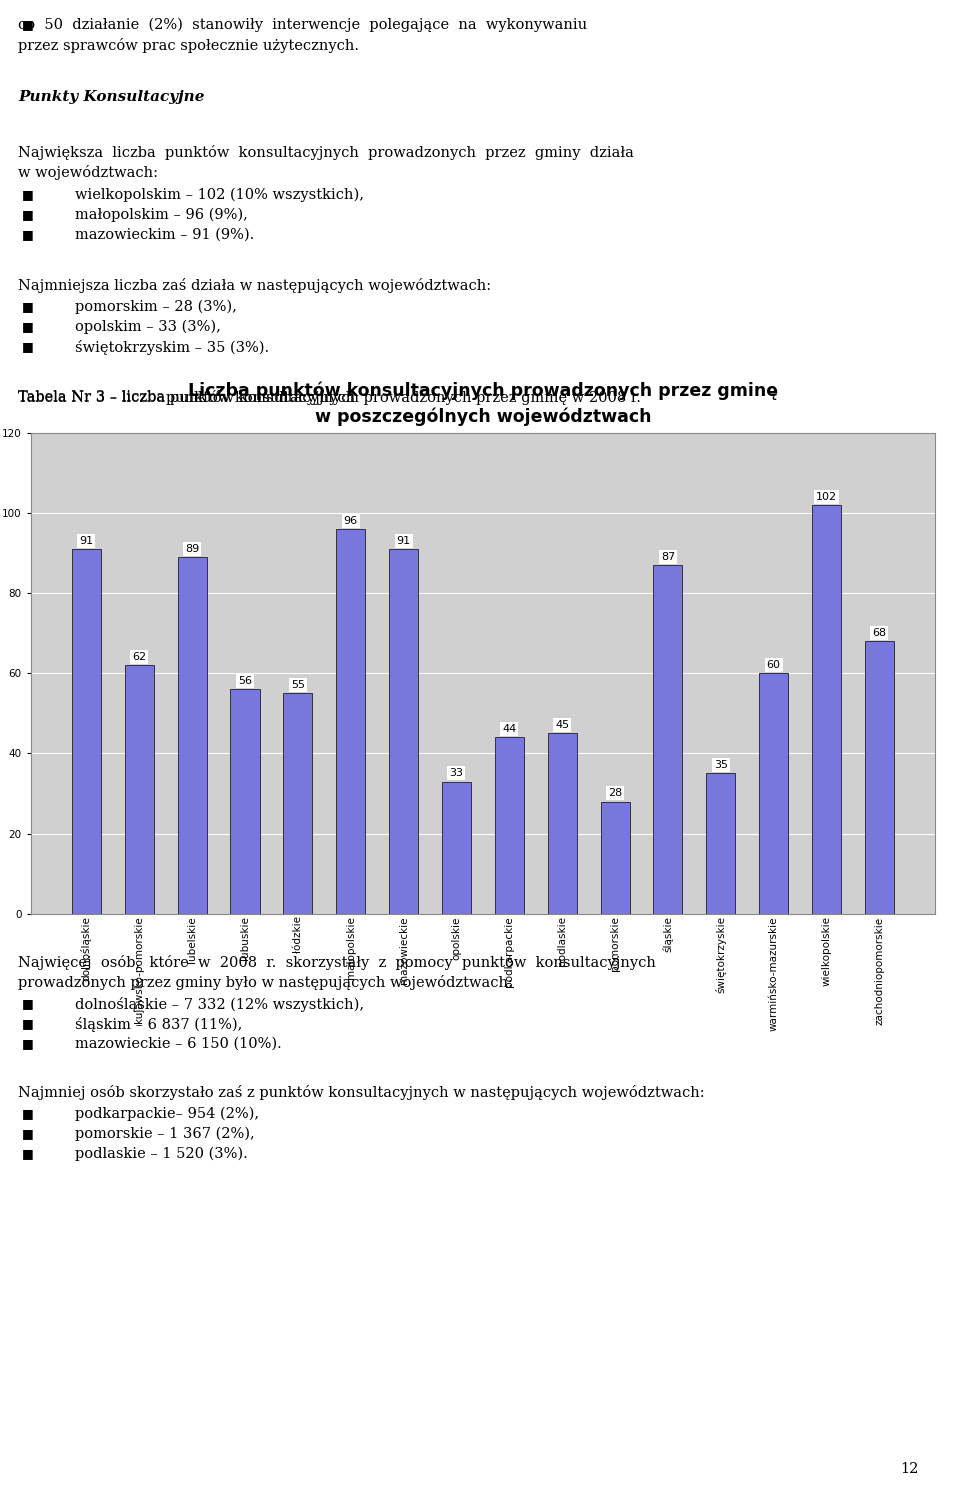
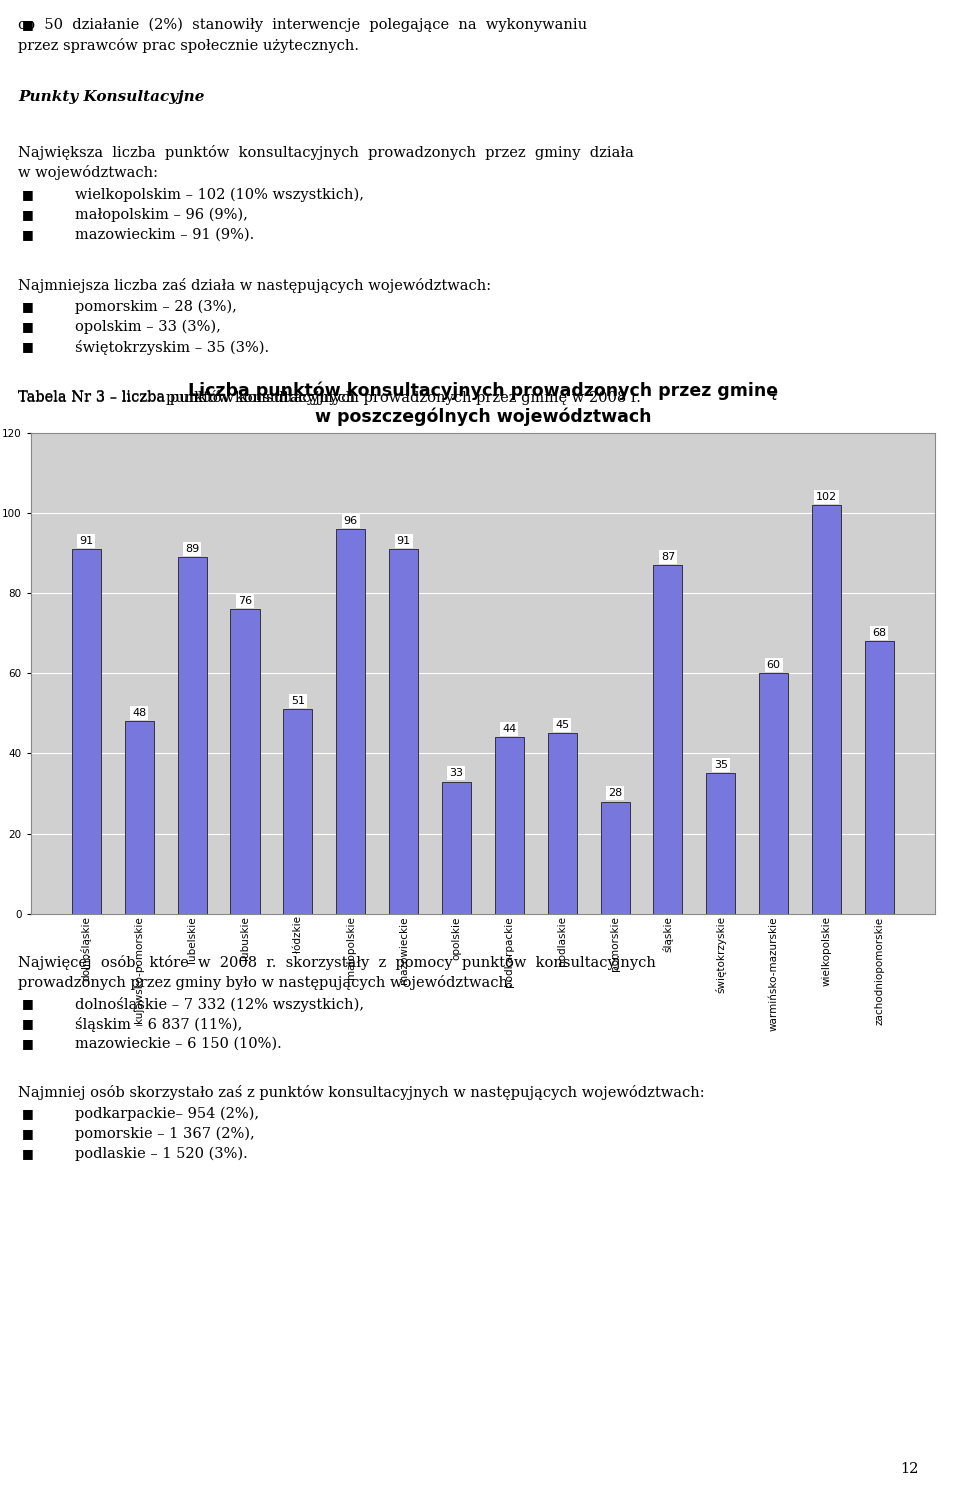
kujawsko-pomorskie: 62 -> 48
lubuskie: 56 -> 76
łódzkie: 55 -> 51
